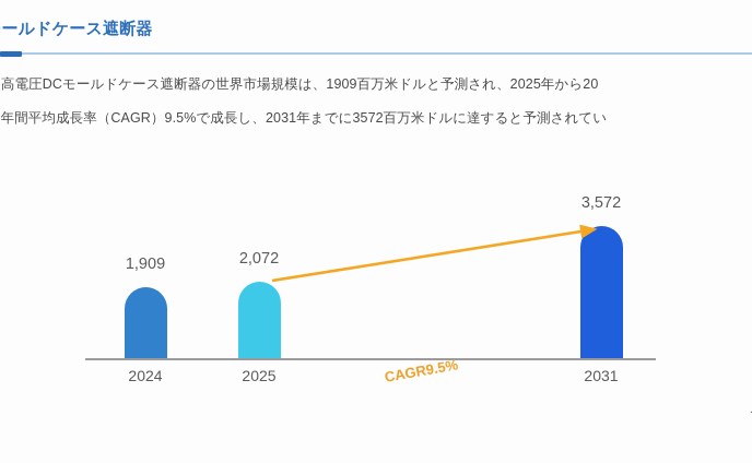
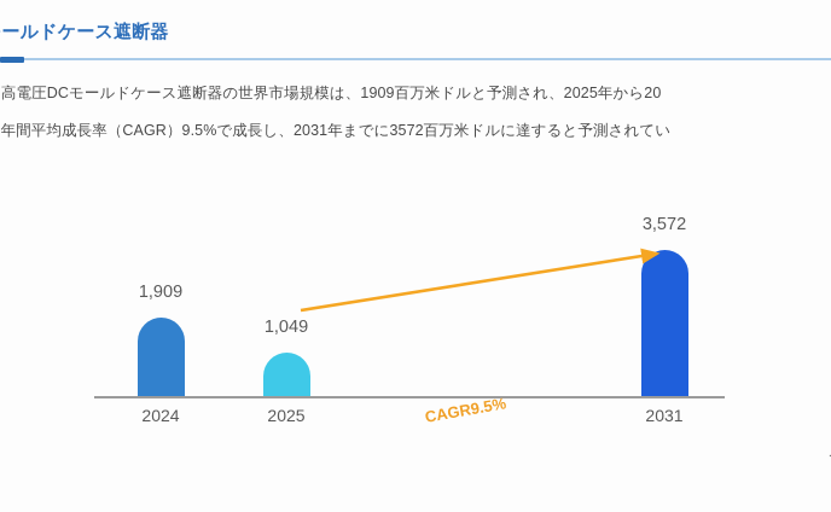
2025: 2,072 -> 1,049
